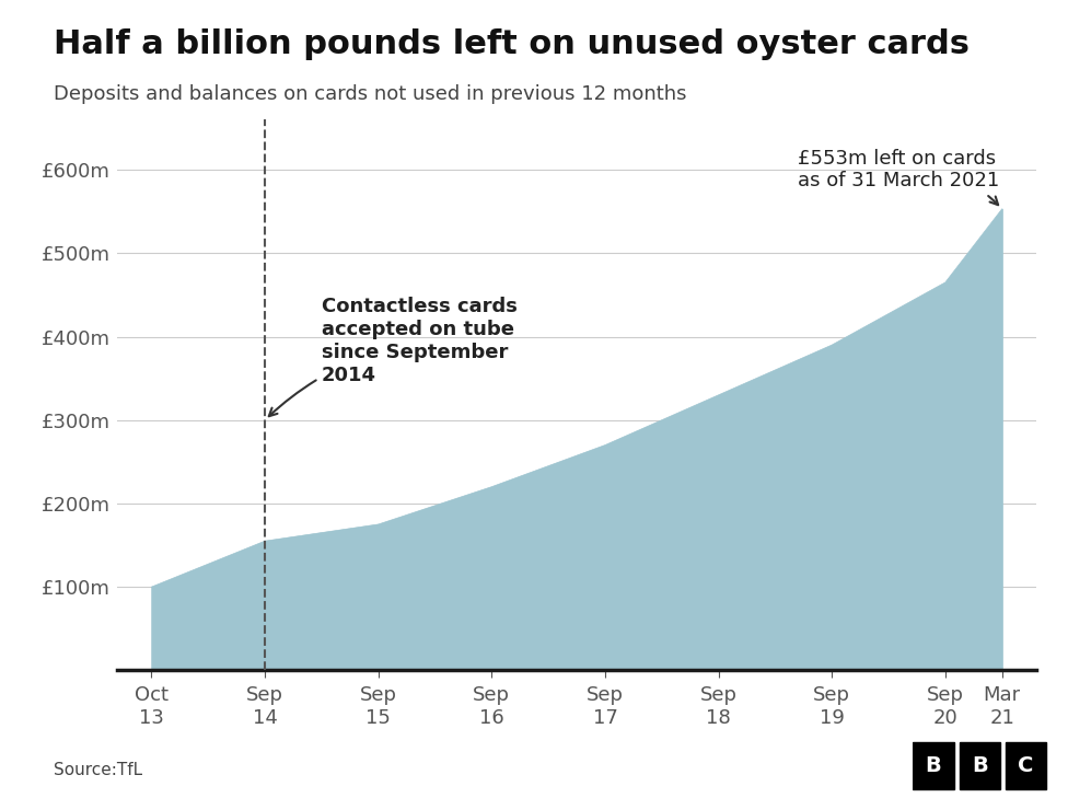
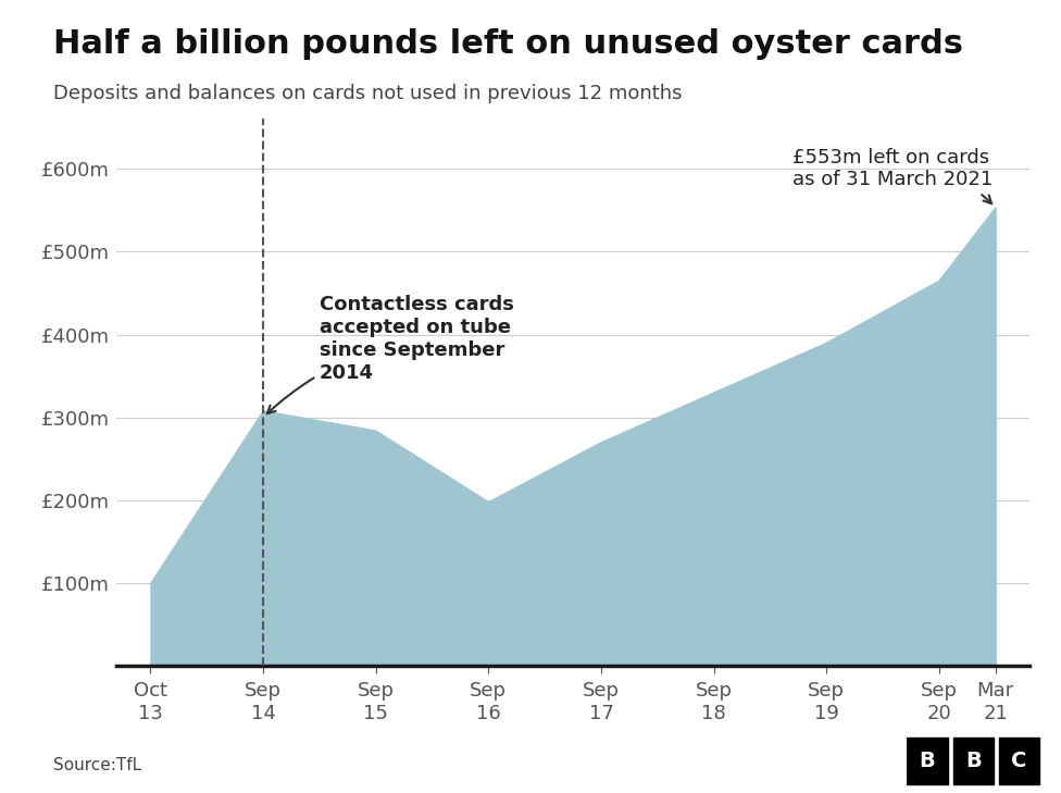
Sep 14: £155m -> £308m
Sep 15: £175m -> £284m
Sep 16: £220m -> £198m
